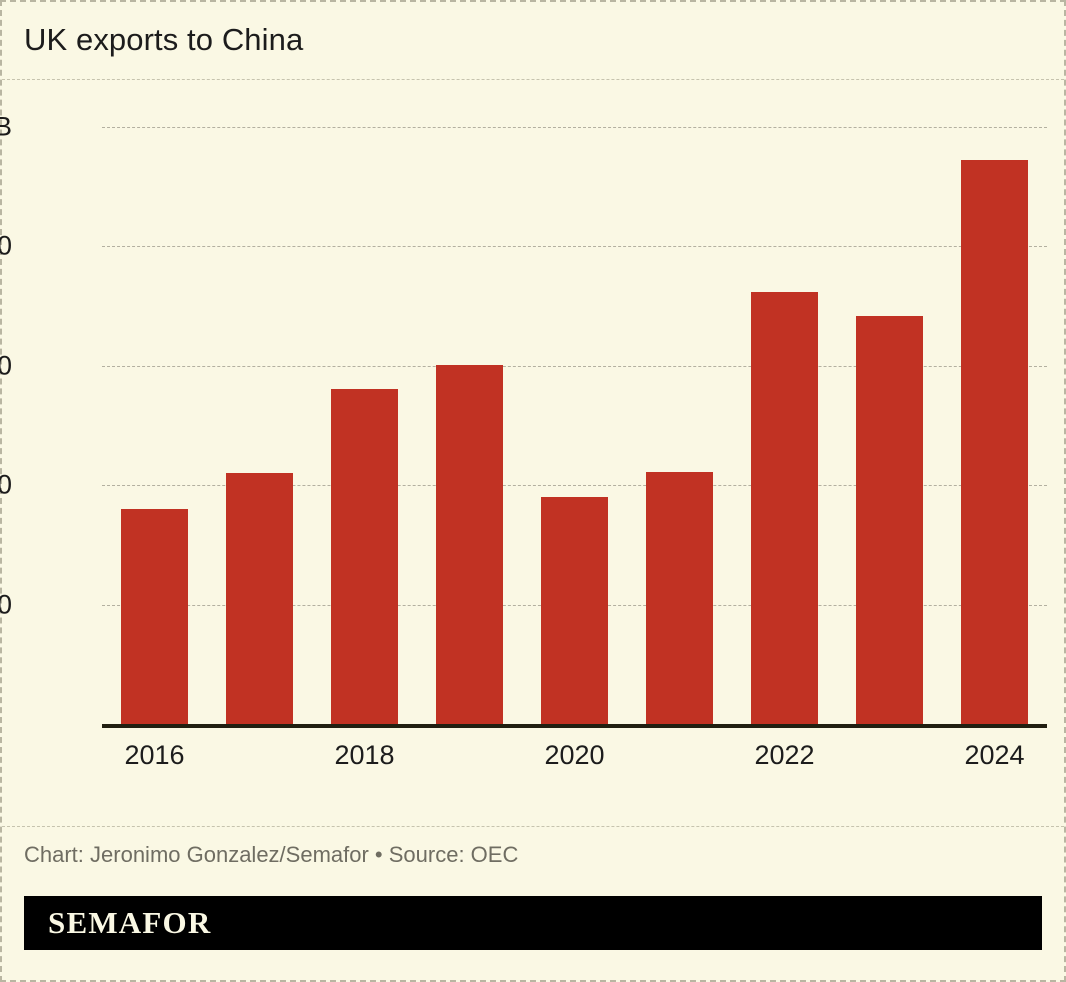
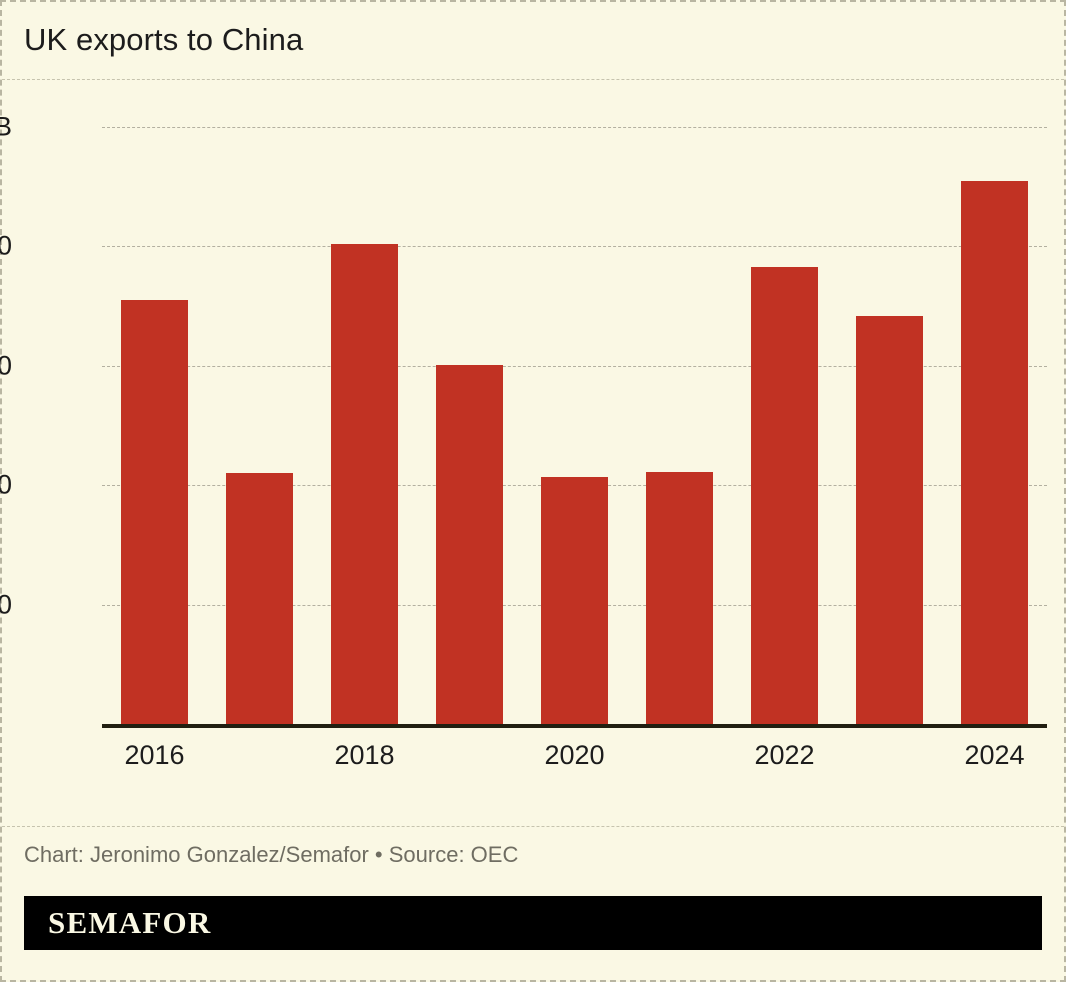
2016: $18.0B -> $35.5B
2018: $28.1B -> $40.2B
2020: $19.0B -> $20.7B
2022: $36.2B -> $38.3B
2024: $47.2B -> $45.5B
